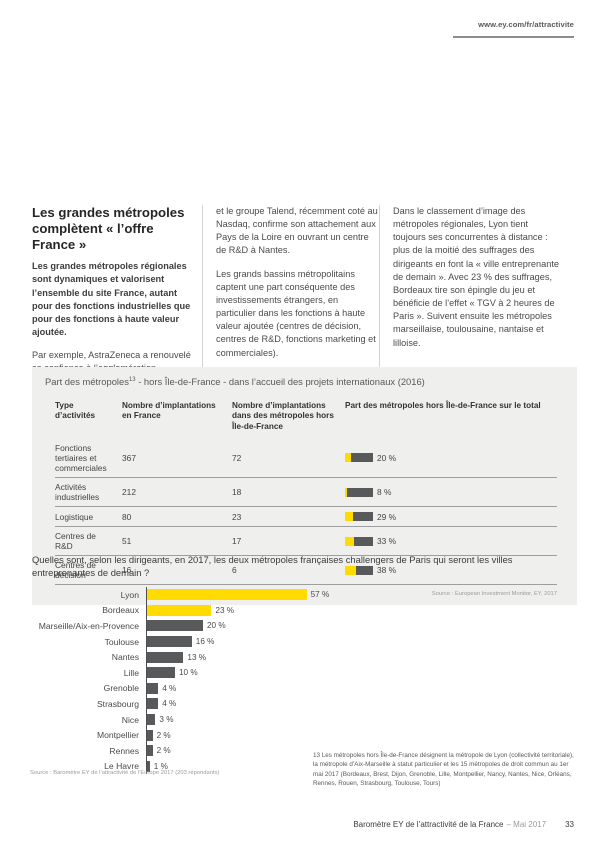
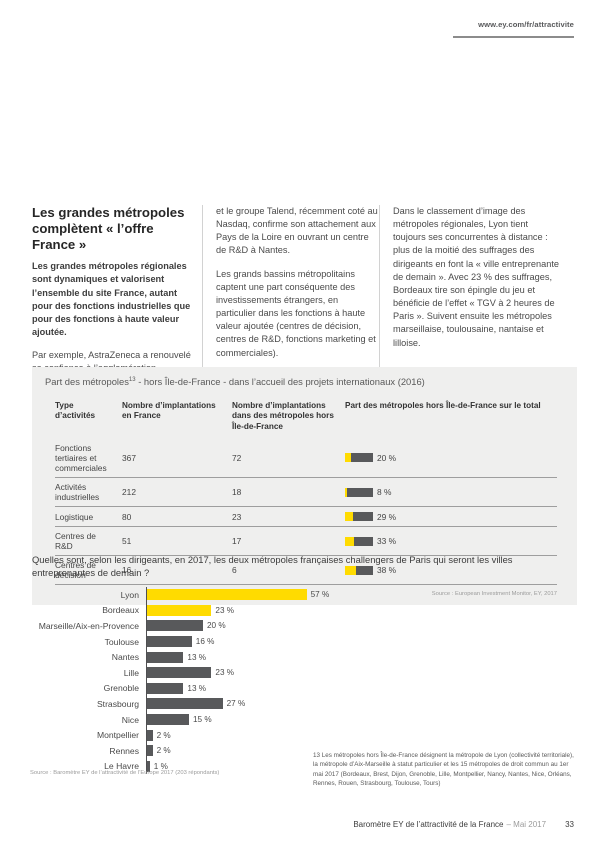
Lille: 10 -> 23
Grenoble: 4 -> 13
Strasbourg: 4 -> 27
Nice: 3 -> 15
